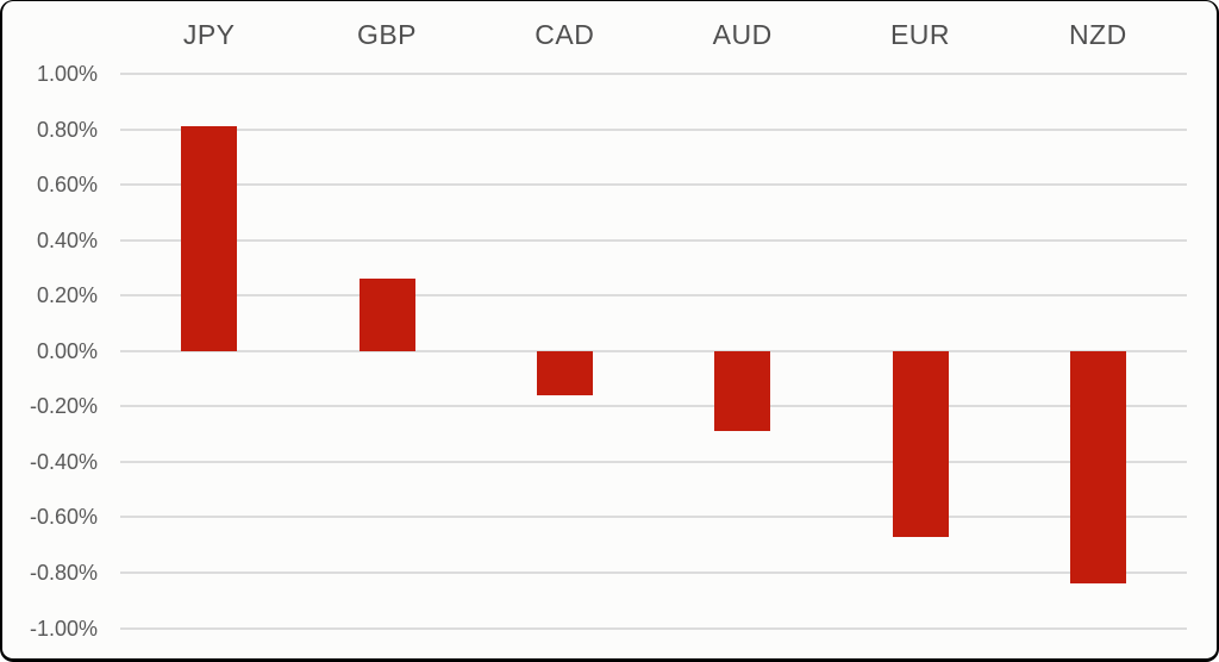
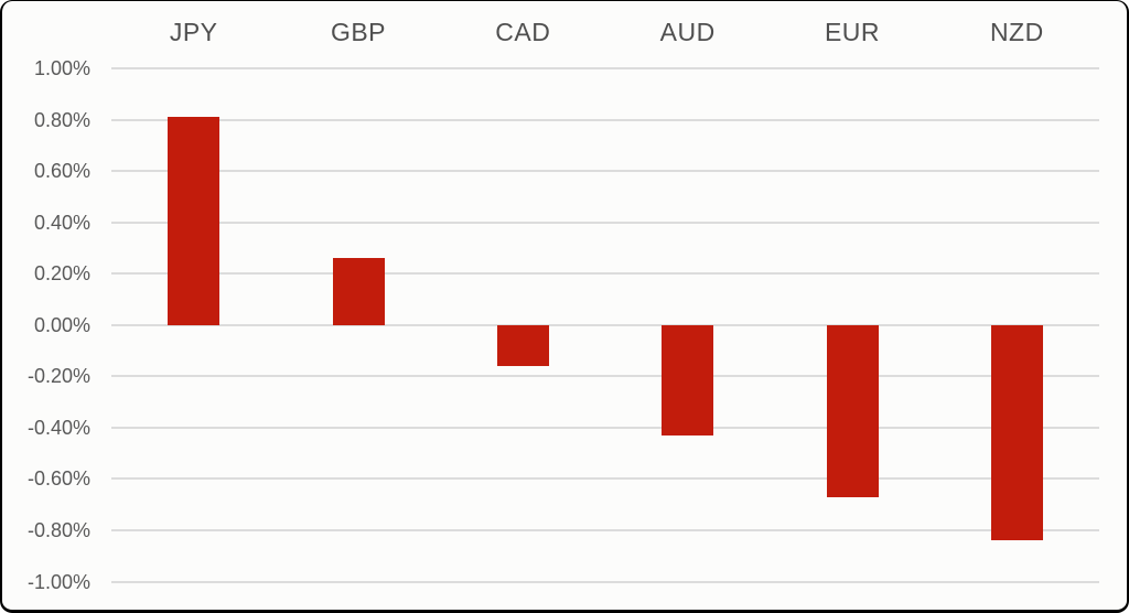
AUD: -0.29% -> -0.43%
